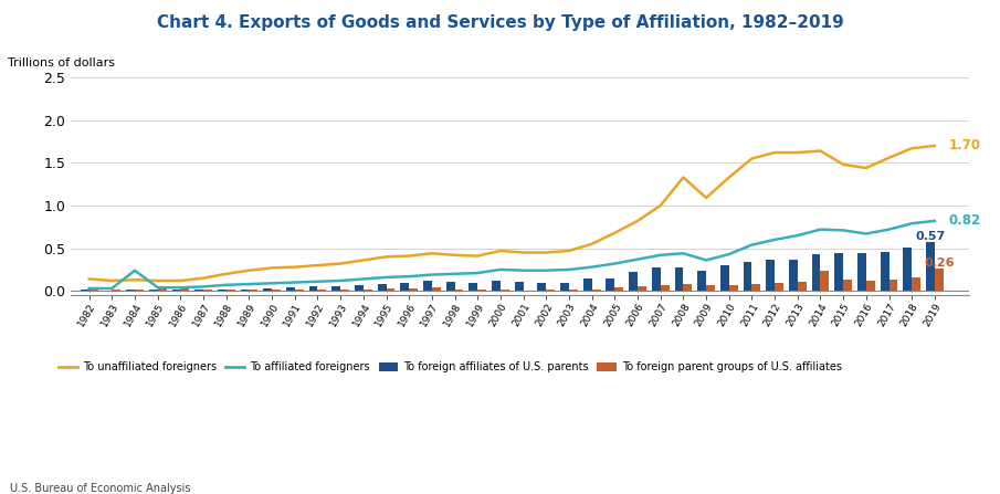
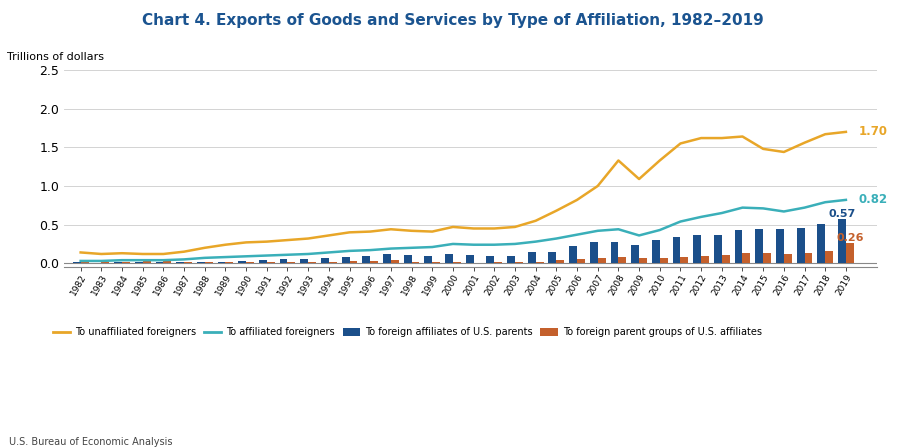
To affiliated foreigners/1984: 0.24 -> 0.04
To foreign parent groups of U.S. affiliates/2014: 0.24 -> 0.13
